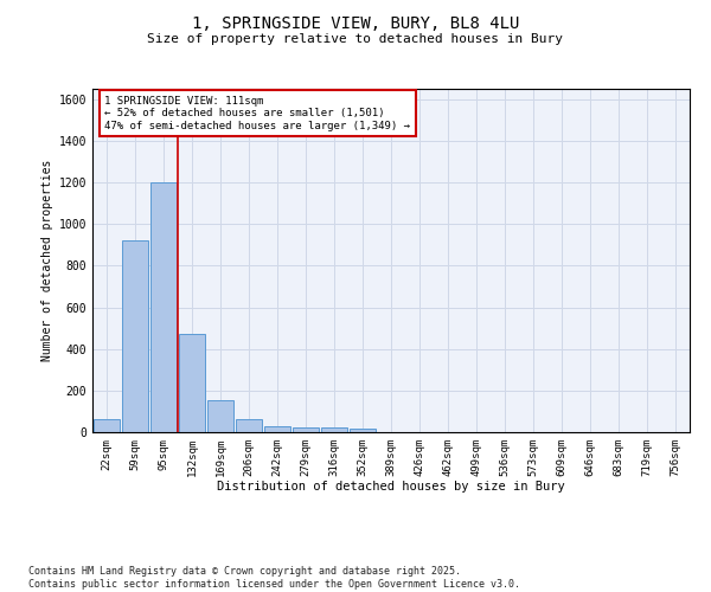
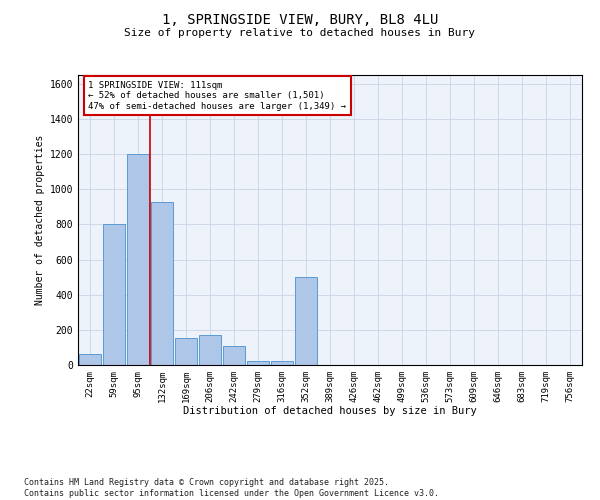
59sqm: 920 -> 800
132sqm: 480 -> 930
206sqm: 60 -> 170
242sqm: 30 -> 110
352sqm: 20 -> 500
